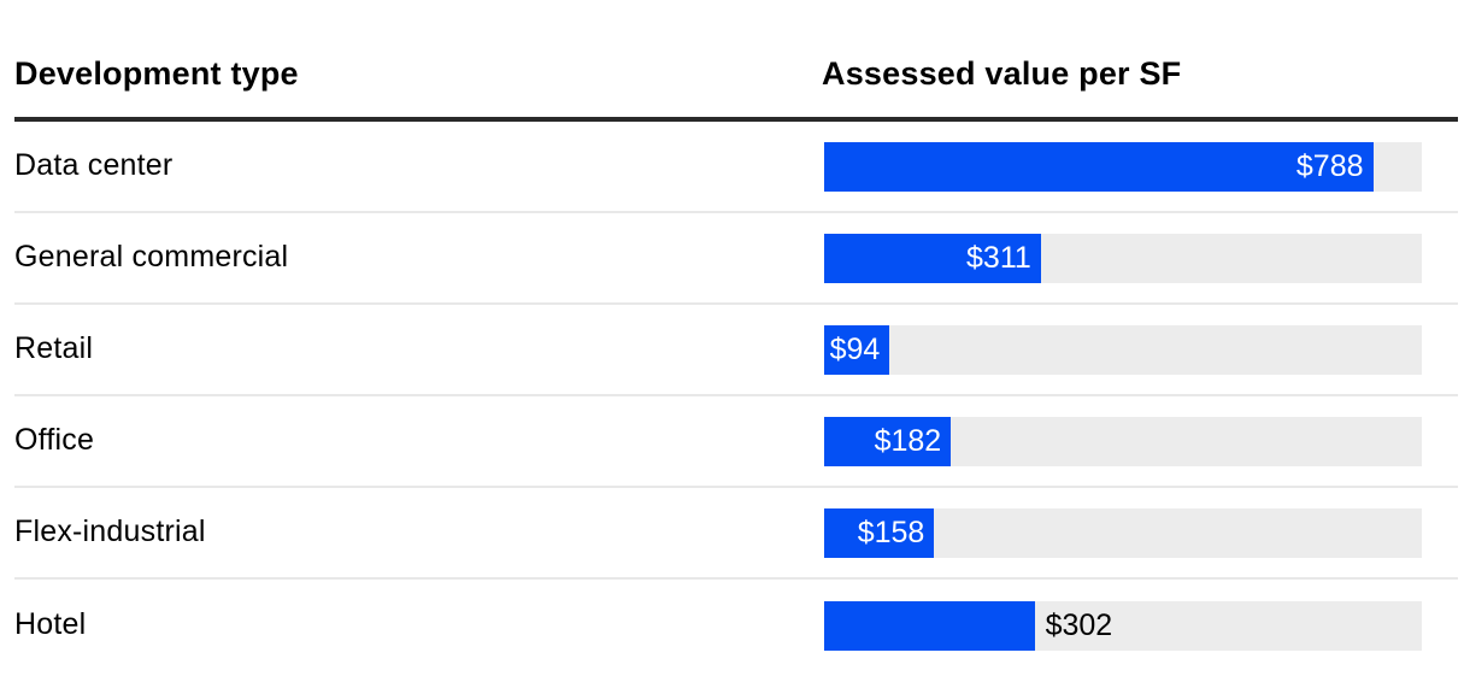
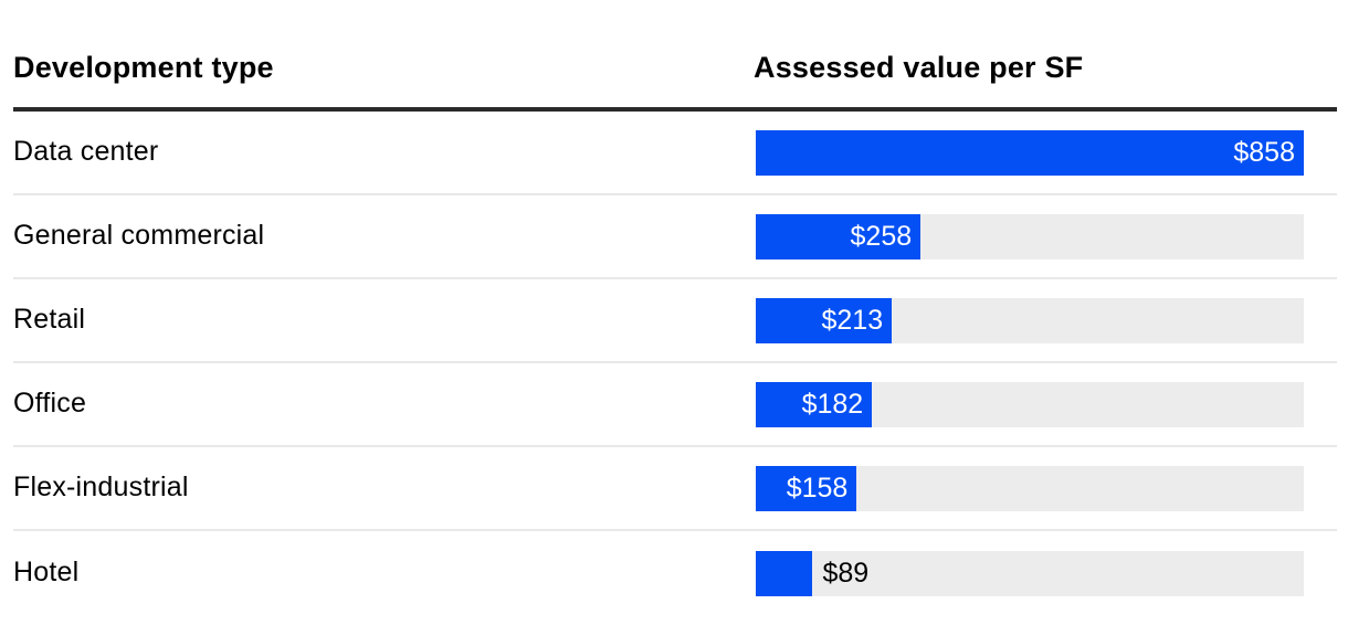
Data center: $788 -> $858
General commercial: $311 -> $258
Retail: $94 -> $213
Hotel: $302 -> $89
